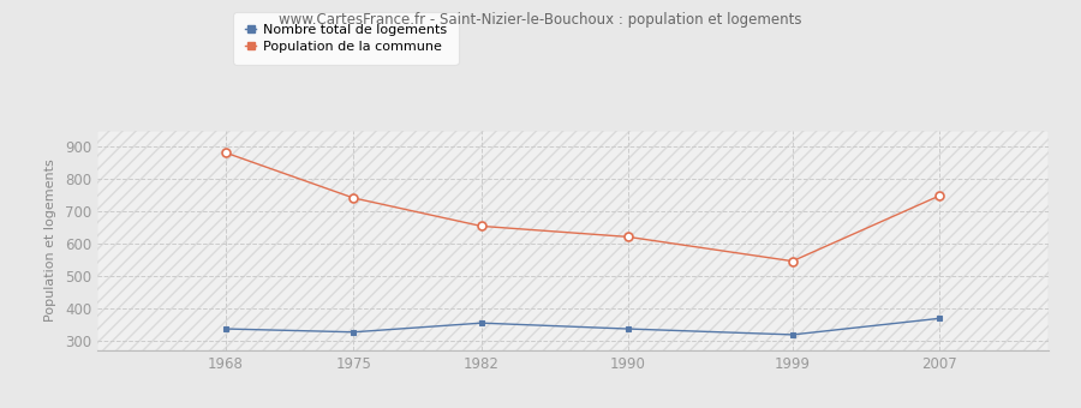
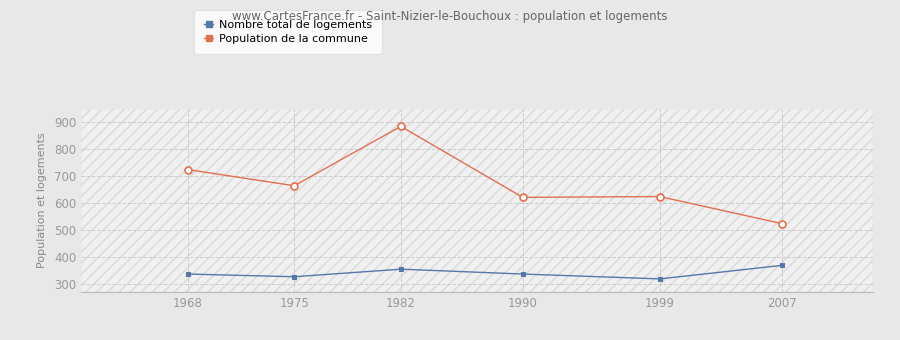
Population de la commune/1968: 882 -> 725
Population de la commune/1975: 742 -> 665
Population de la commune/1982: 655 -> 885
Population de la commune/1999: 547 -> 625
Population de la commune/2007: 748 -> 525
